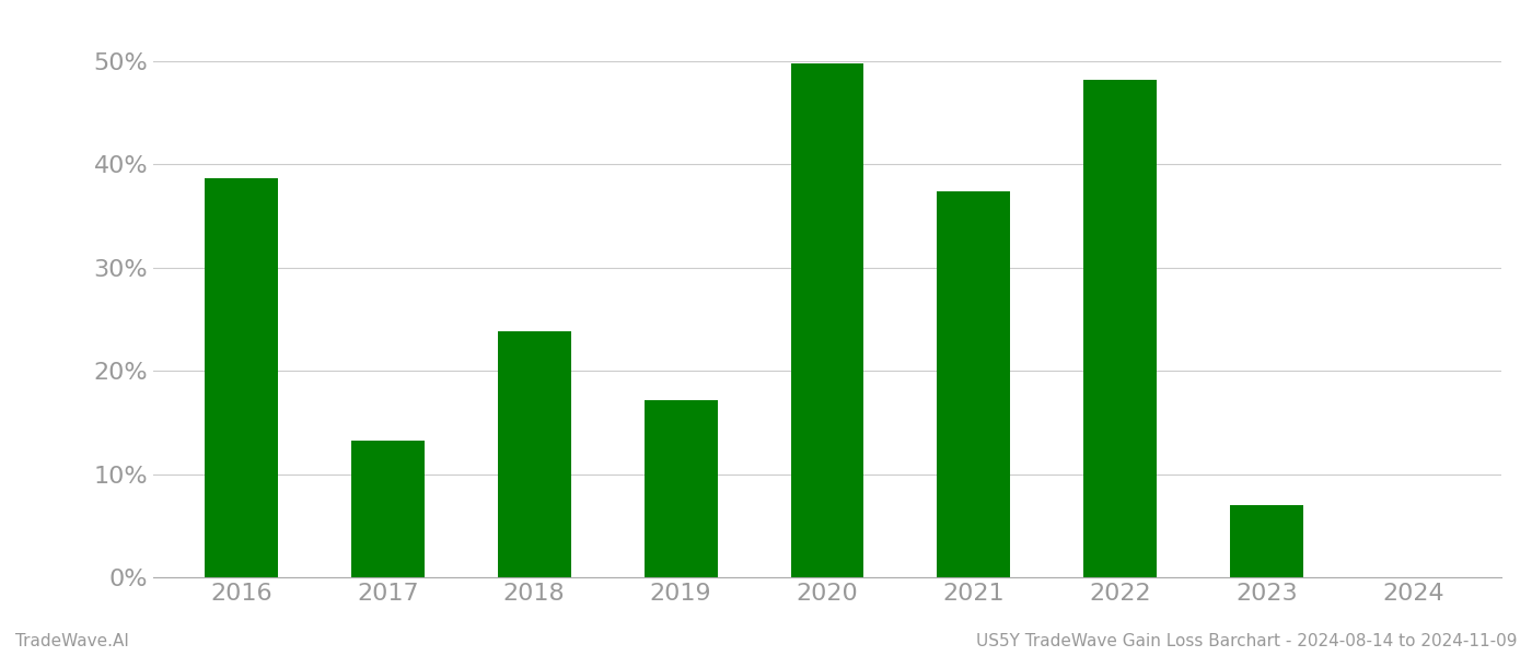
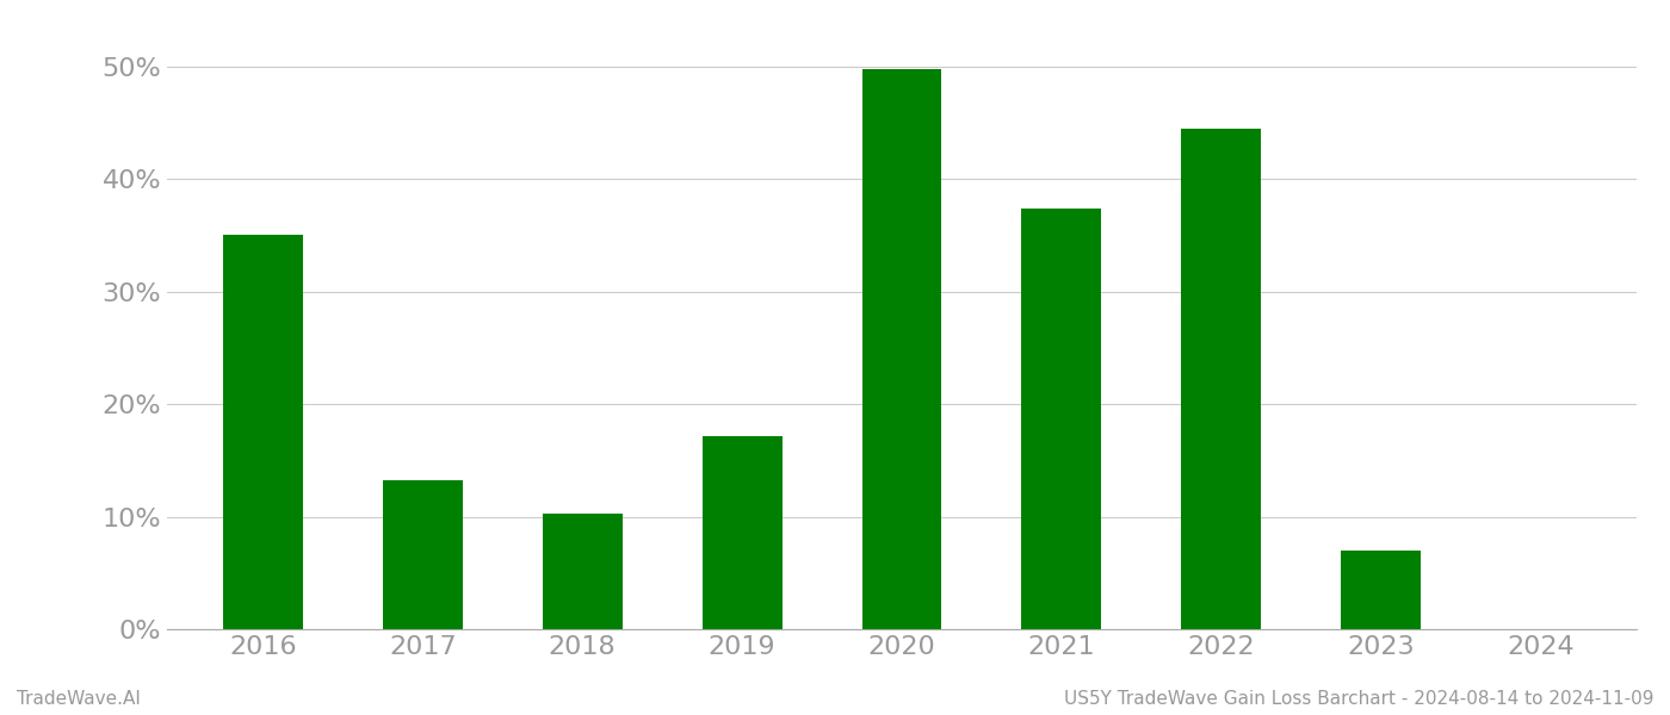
2016: 38.6% -> 35.0%
2018: 23.8% -> 10.3%
2022: 48.2% -> 44.5%
